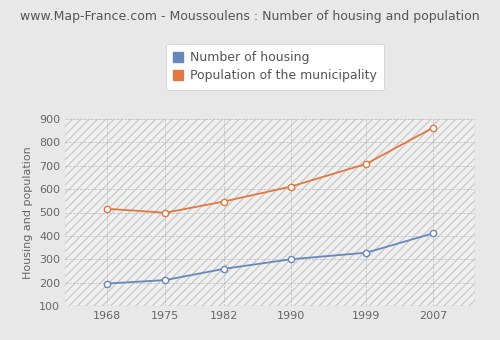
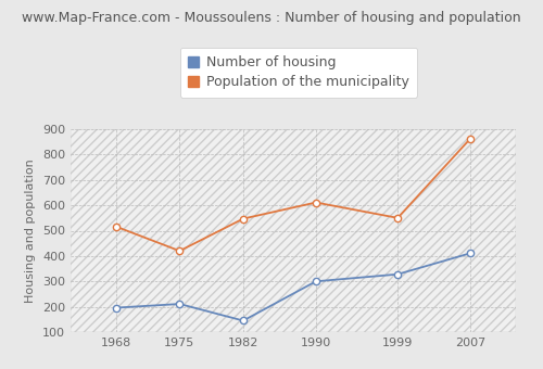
Population of the municipality/1975: 499 -> 420
Number of housing/1982: 259 -> 145
Population of the municipality/1999: 708 -> 550
